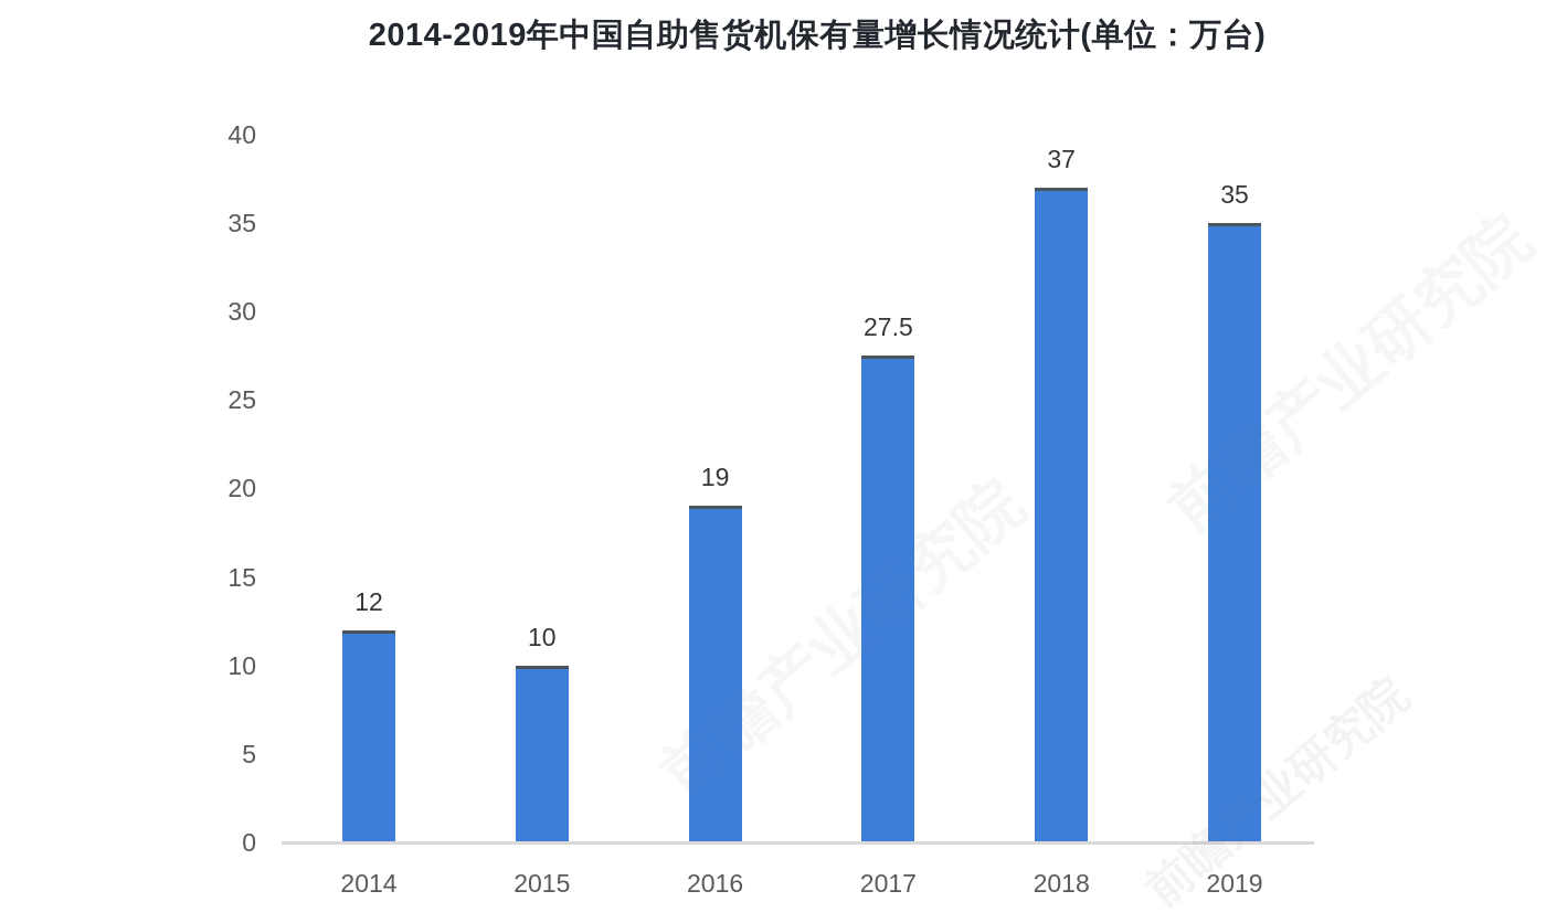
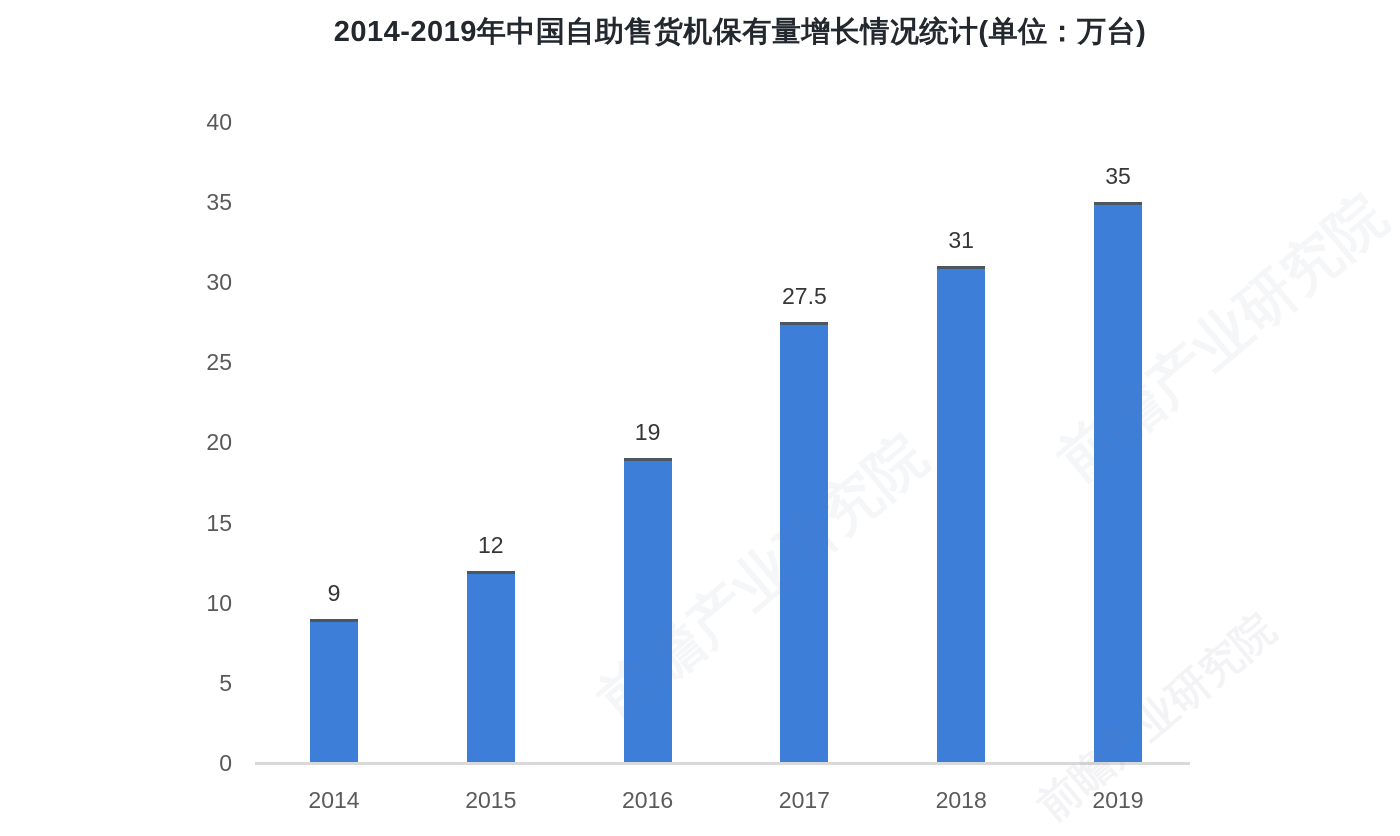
2014: 12 -> 9
2015: 10 -> 12
2018: 37 -> 31
